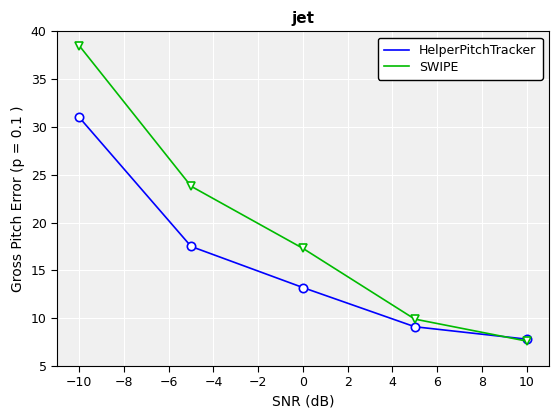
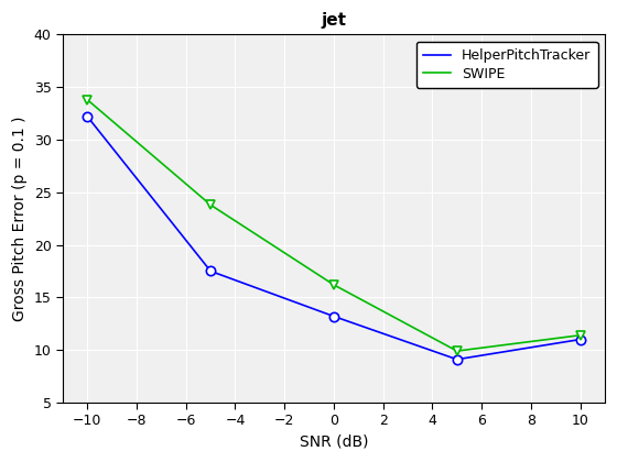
HelperPitchTracker/−10: 31.0 -> 32.2
SWIPE/−10: 38.5 -> 33.8
SWIPE/0: 17.3 -> 16.2
HelperPitchTracker/10: 7.8 -> 11.0
SWIPE/10: 7.6 -> 11.4
